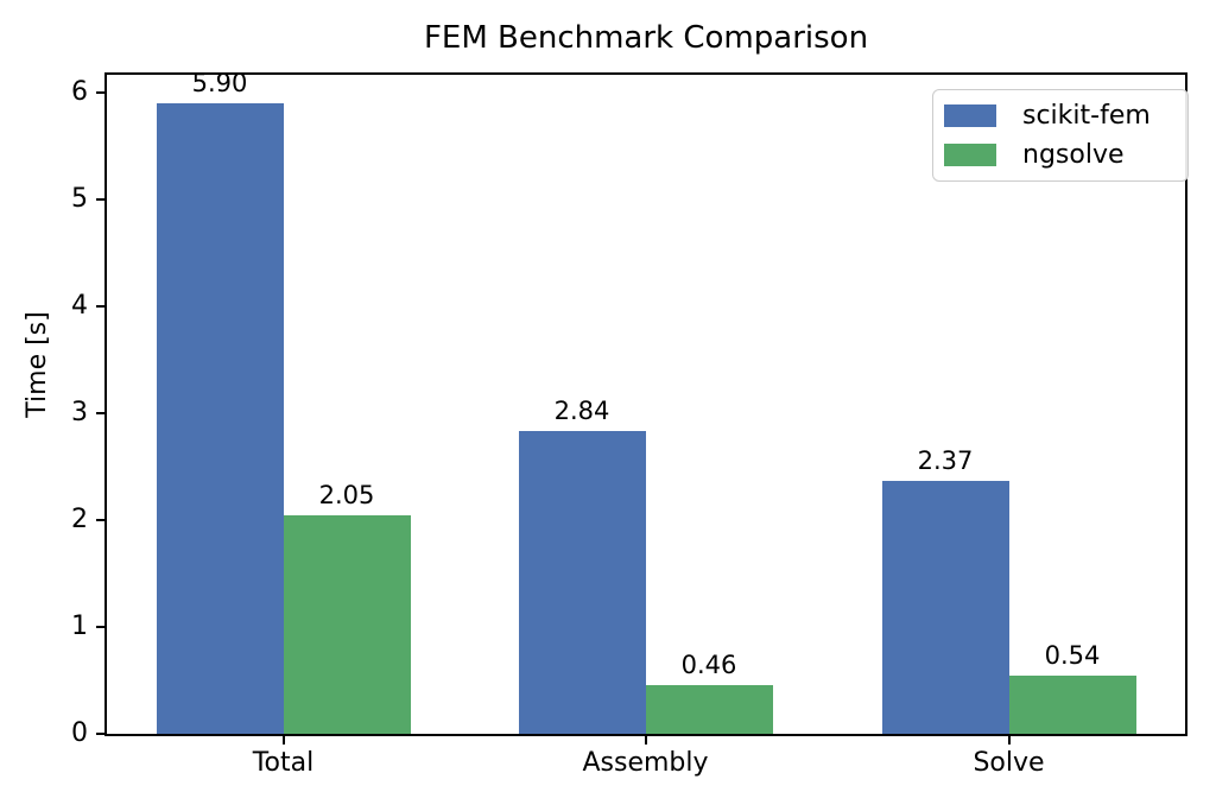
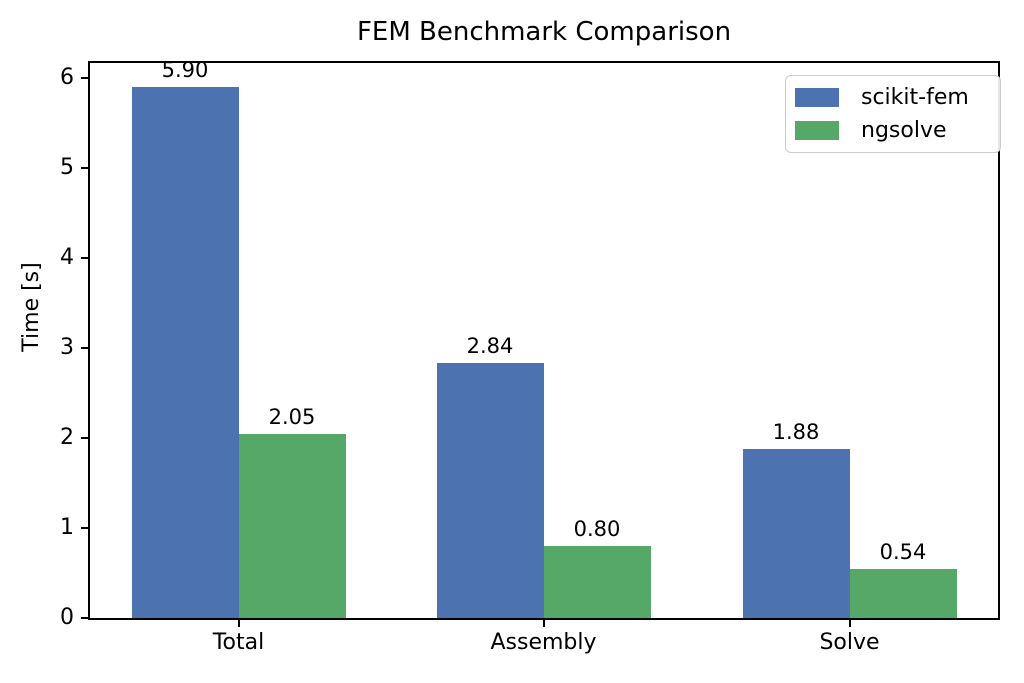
ngsolve/Assembly: 0.46 -> 0.80
scikit-fem/Solve: 2.37 -> 1.88
